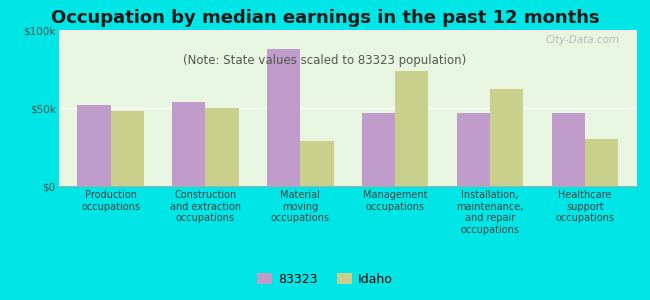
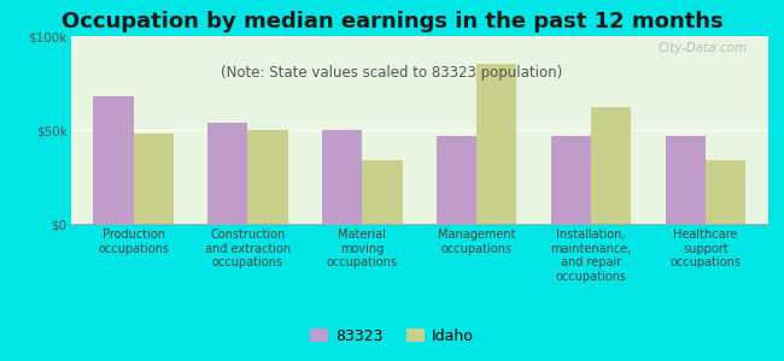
83323/Production occupations: $52k -> $68k
83323/Material moving occupations: $88k -> $50k
Idaho/Material moving occupations: $29k -> $34k
Idaho/Management occupations: $74k -> $85k
Idaho/Healthcare support occupations: $30k -> $34k
